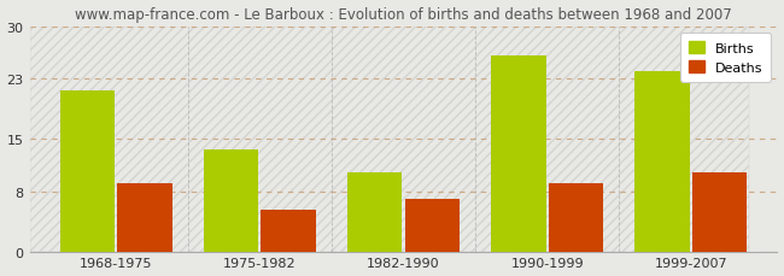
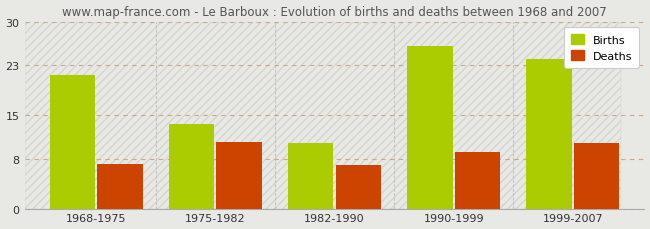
Deaths/1968-1975: 9.0 -> 7.2
Deaths/1975-1982: 5.5 -> 10.6
